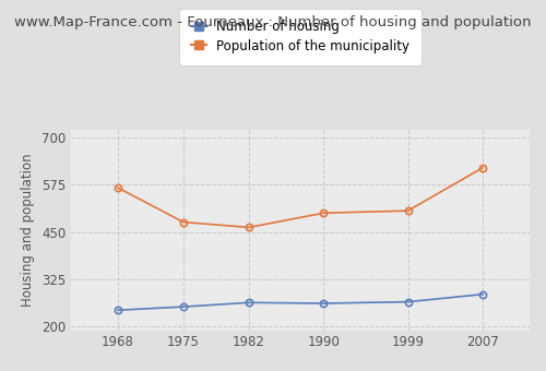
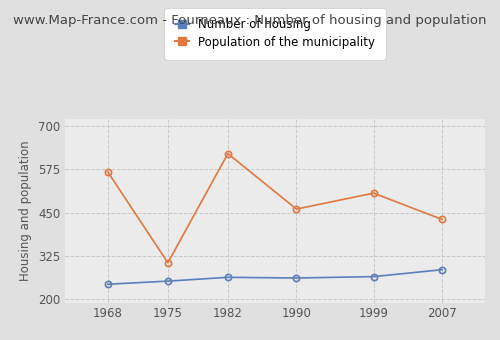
Population of the municipality/1975: 476 -> 305
Population of the municipality/1982: 462 -> 620
Population of the municipality/1990: 500 -> 460
Population of the municipality/2007: 620 -> 430
